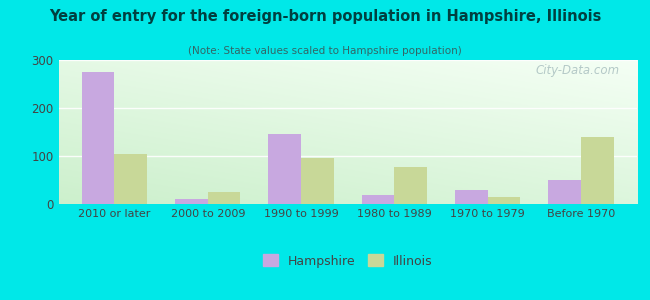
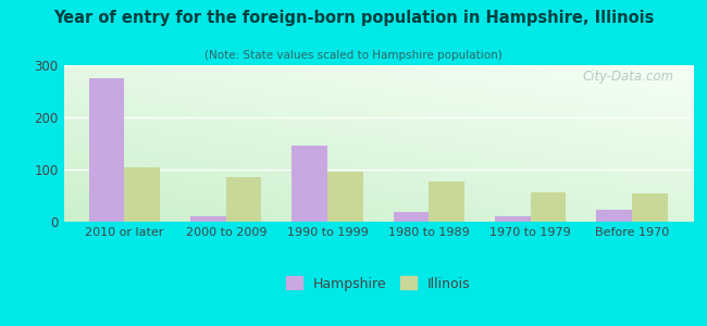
Illinois/2000 to 2009: 25 -> 85
Hampshire/1970 to 1979: 30 -> 10
Illinois/1970 to 1979: 15 -> 57
Hampshire/Before 1970: 50 -> 22
Illinois/Before 1970: 140 -> 55
